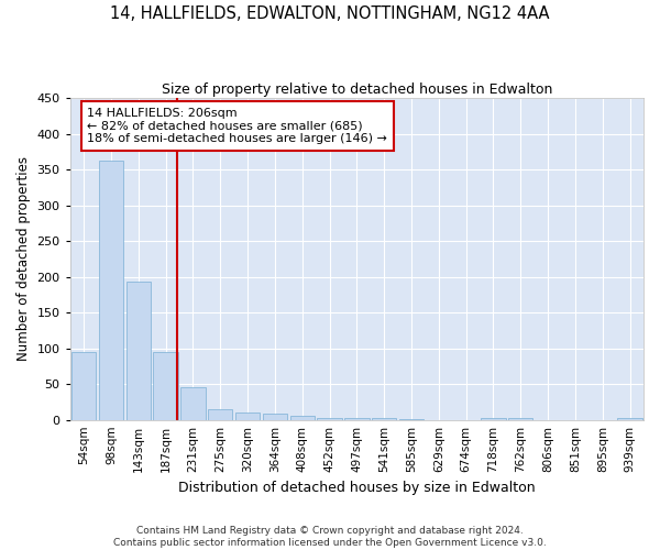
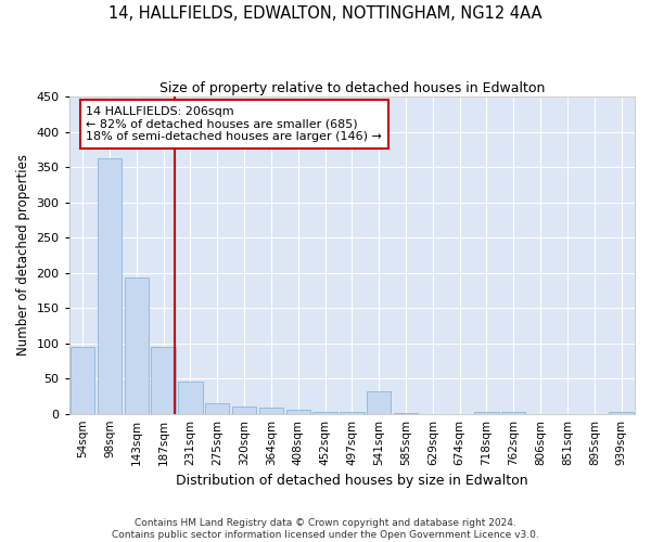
541sqm: 2 -> 32
